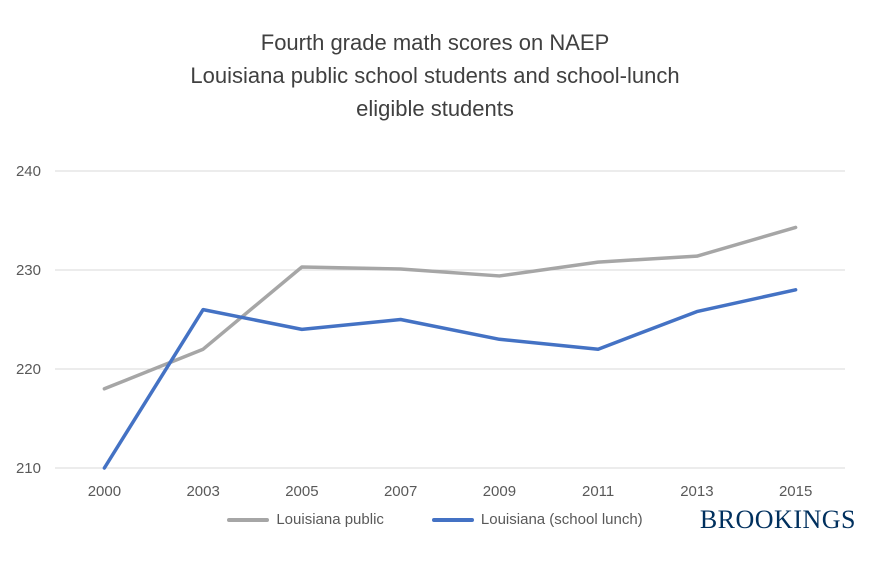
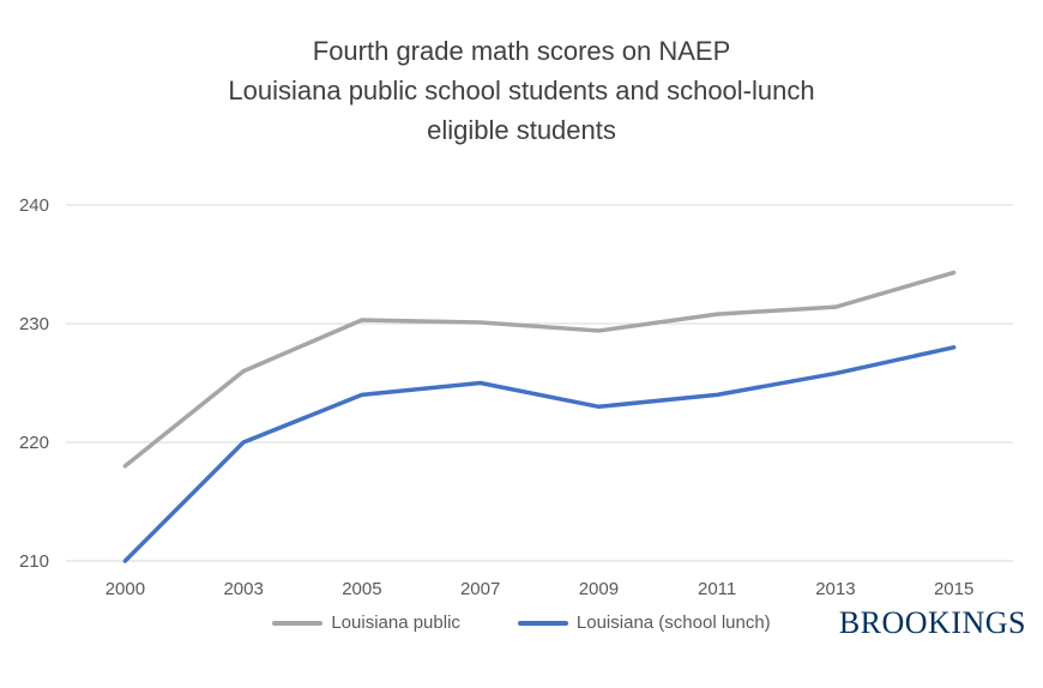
Louisiana public/2003: 222 -> 226
Louisiana (school lunch)/2003: 226 -> 220
Louisiana (school lunch)/2011: 222 -> 224
